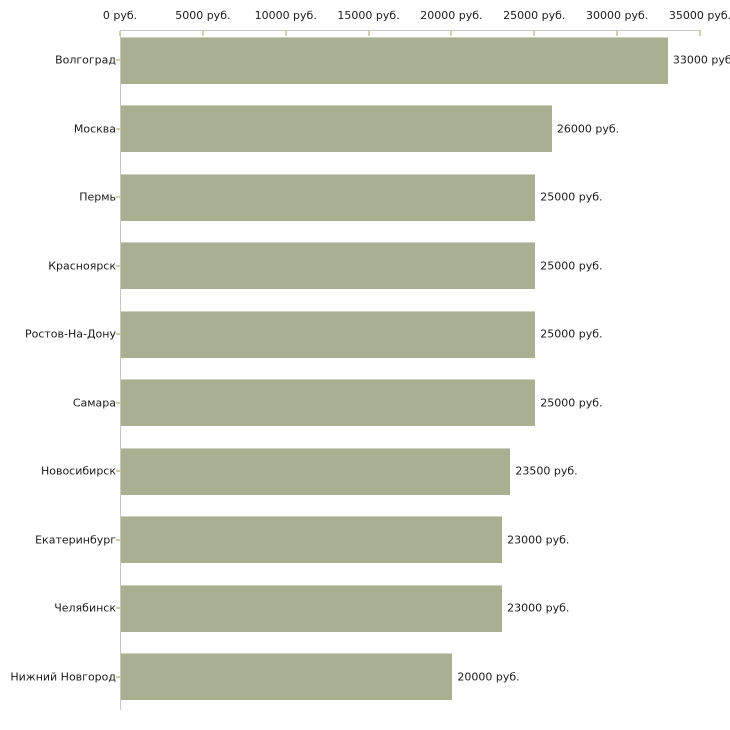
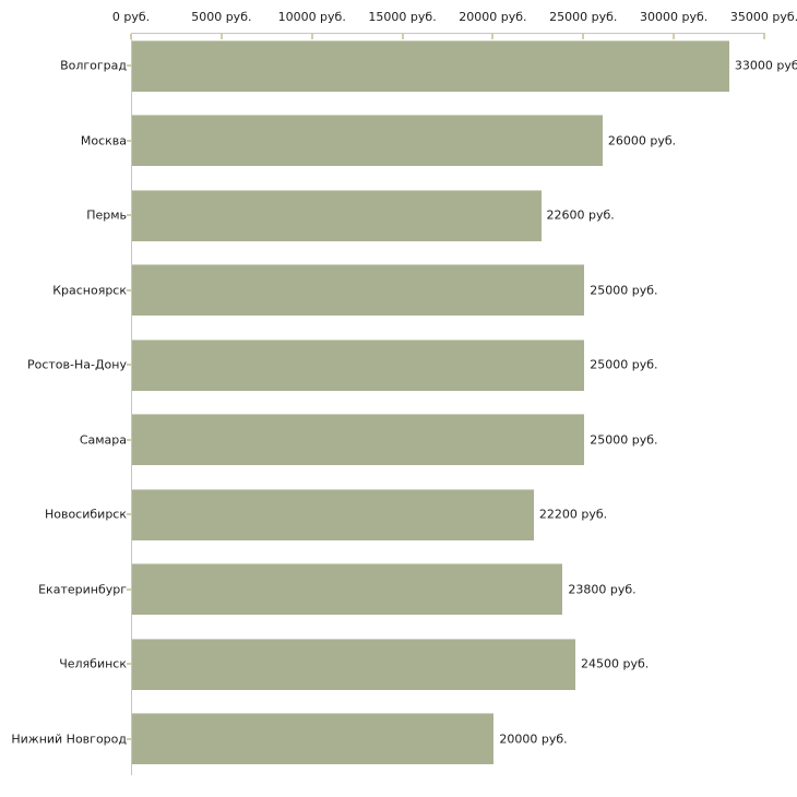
Пермь: 25000 -> 22600
Новосибирск: 23500 -> 22200
Екатеринбург: 23000 -> 23800
Челябинск: 23000 -> 24500
